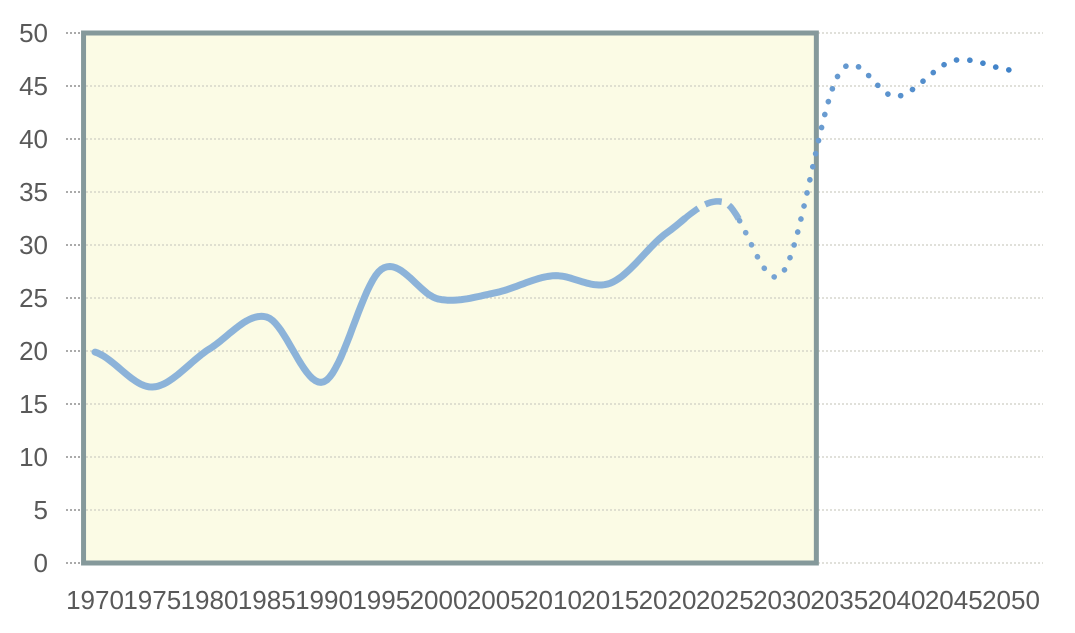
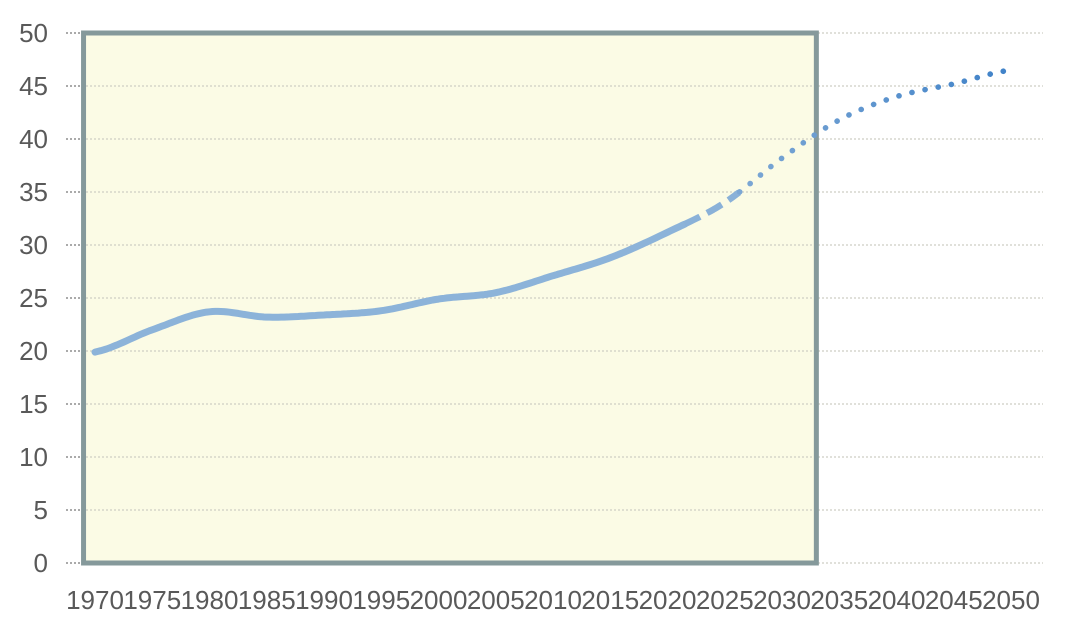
1975: 16.6 -> 22.0
1980: 20.2 -> 23.7
1990: 17.1 -> 23.4
1995: 27.7 -> 23.8
2015: 26.4 -> 28.8
2030: 27.3 -> 38.2
2035: 46.2 -> 41.8
2045: 47.4 -> 45.2
